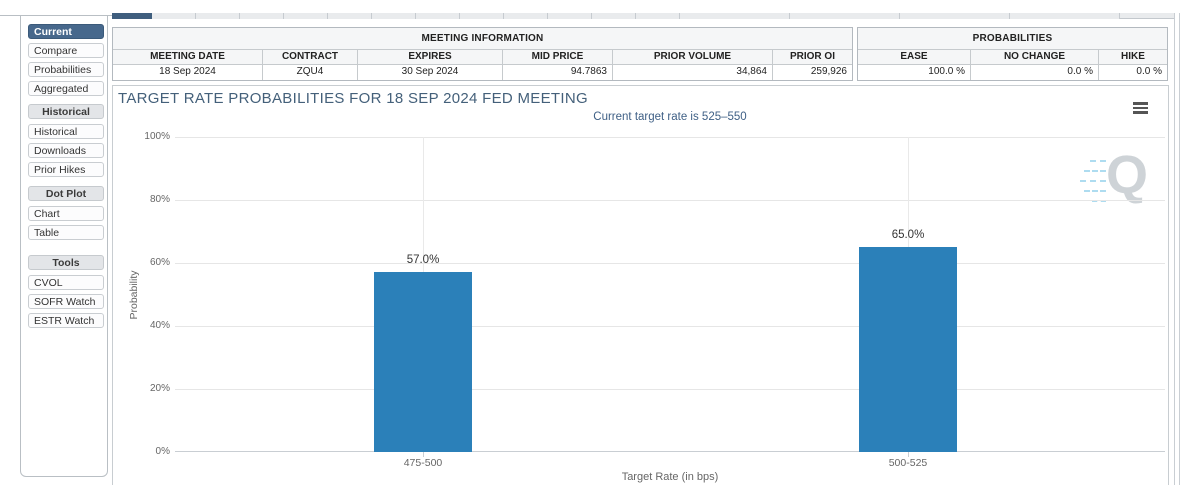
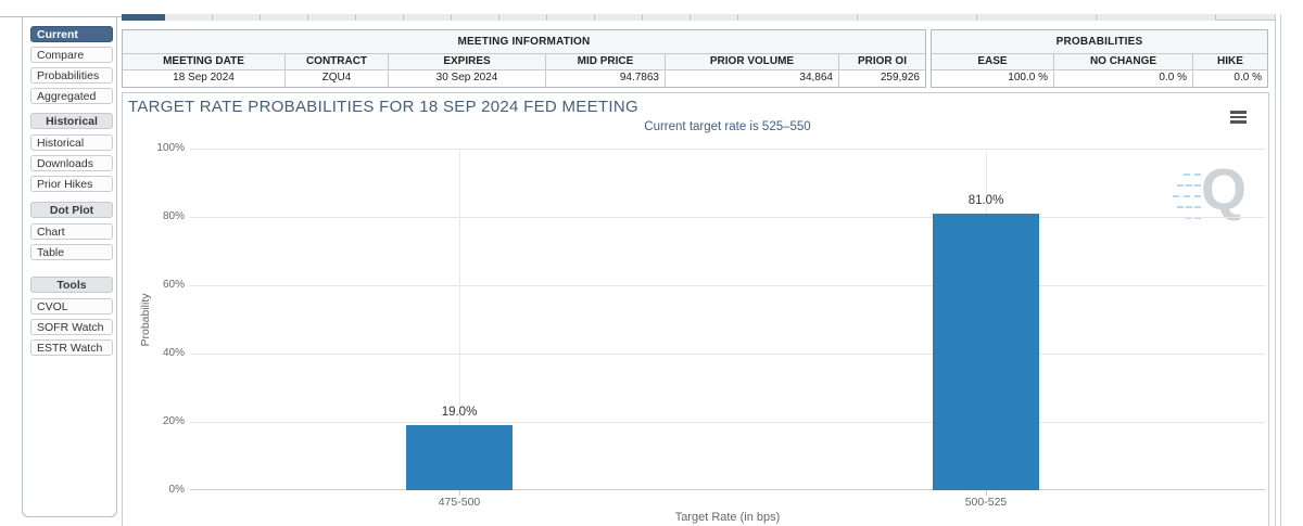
475-500: 57.0% -> 19.0%
500-525: 65.0% -> 81.0%
